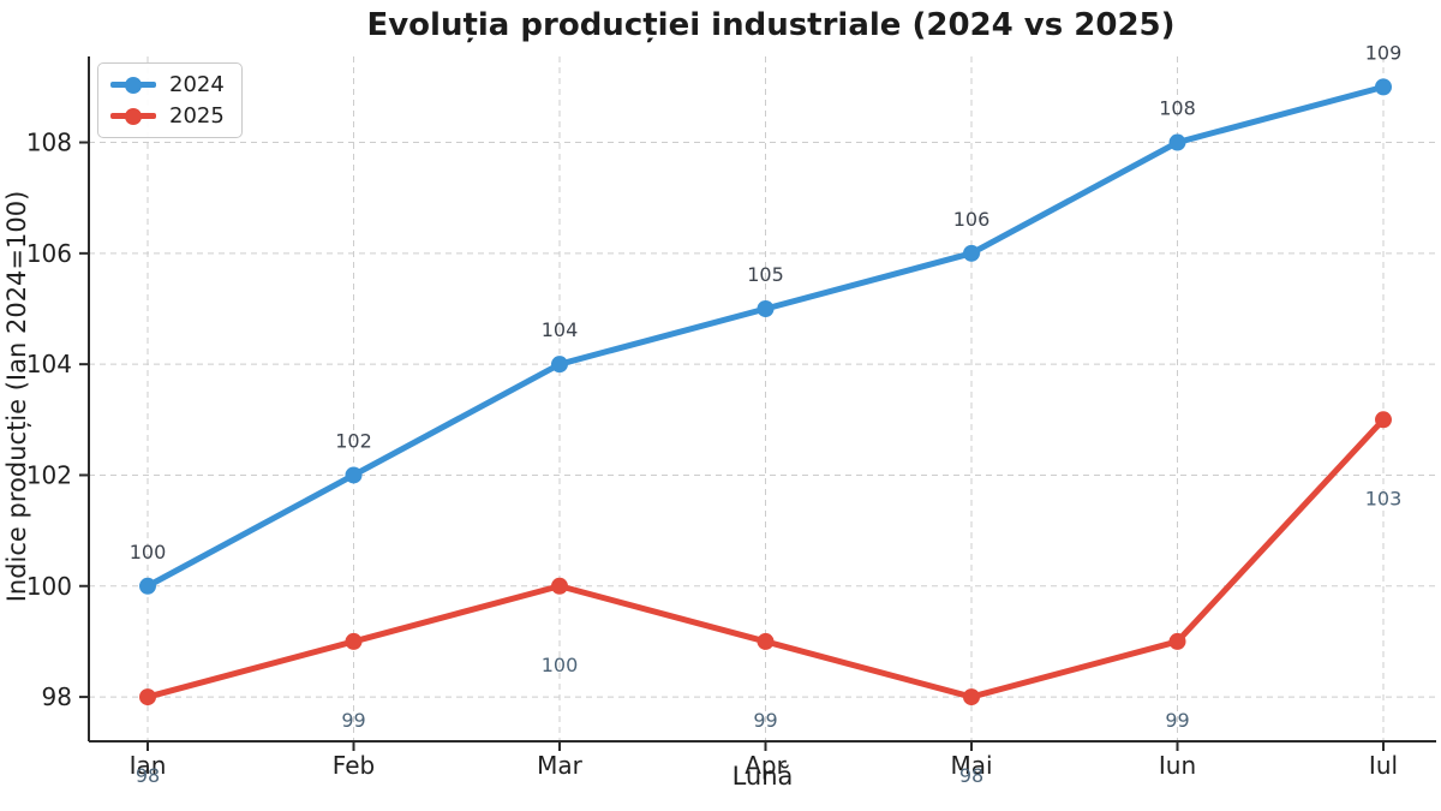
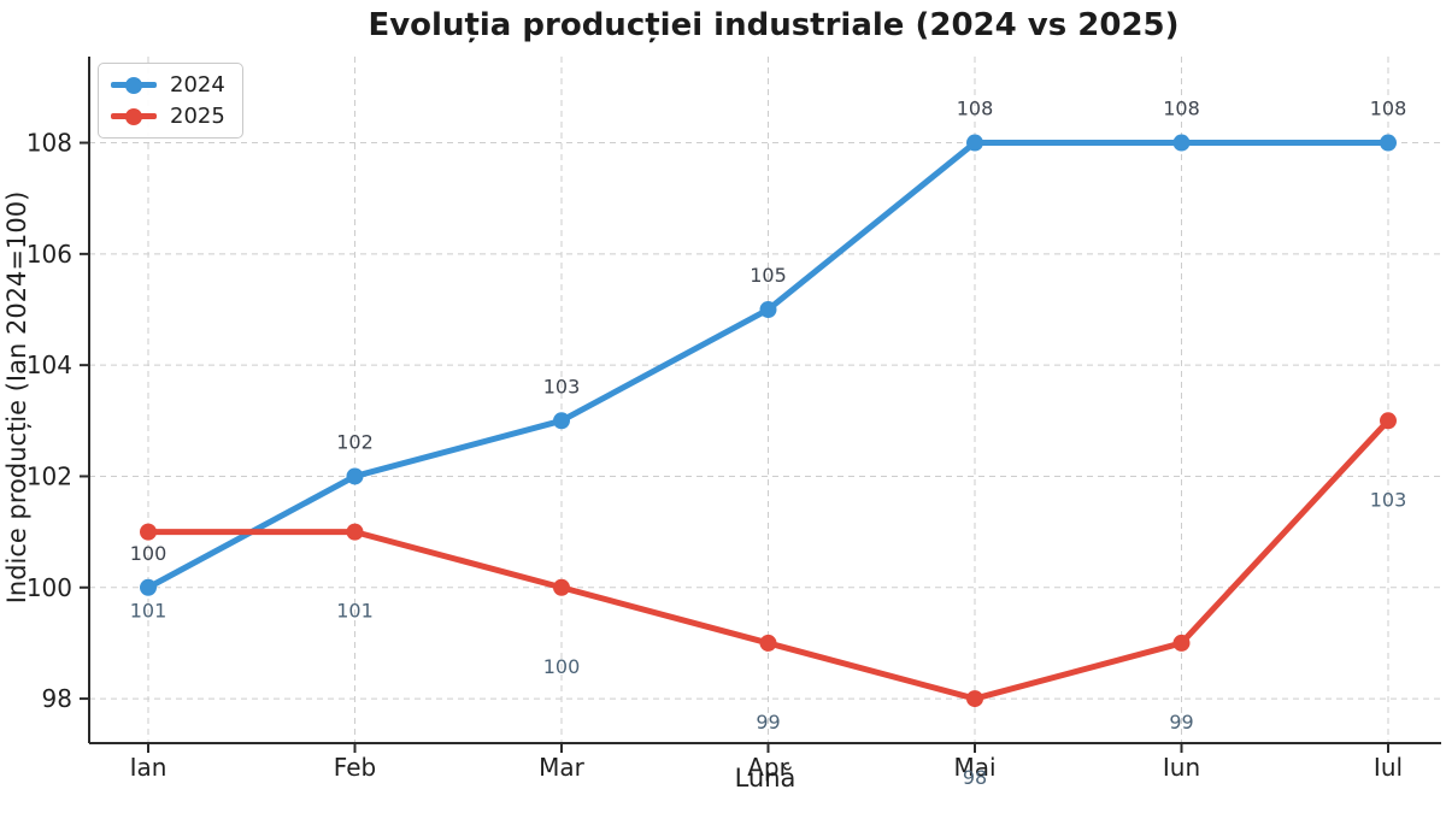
2025/Ian: 98 -> 101
2025/Feb: 99 -> 101
2024/Mar: 104 -> 103
2024/Mai: 106 -> 108
2024/Iul: 109 -> 108
